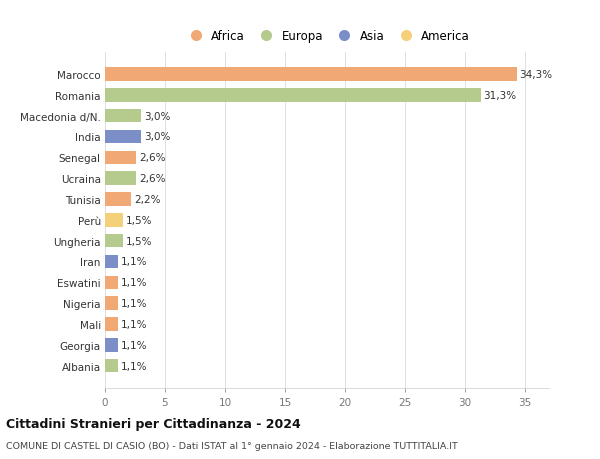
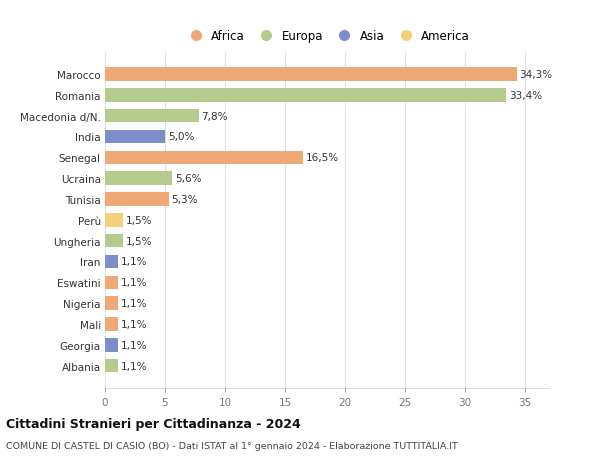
Romania: 31,3% -> 33,4%
Macedonia d/N.: 3,0% -> 7,8%
India: 3,0% -> 5,0%
Senegal: 2,6% -> 16,5%
Ucraina: 2,6% -> 5,6%
Tunisia: 2,2% -> 5,3%
